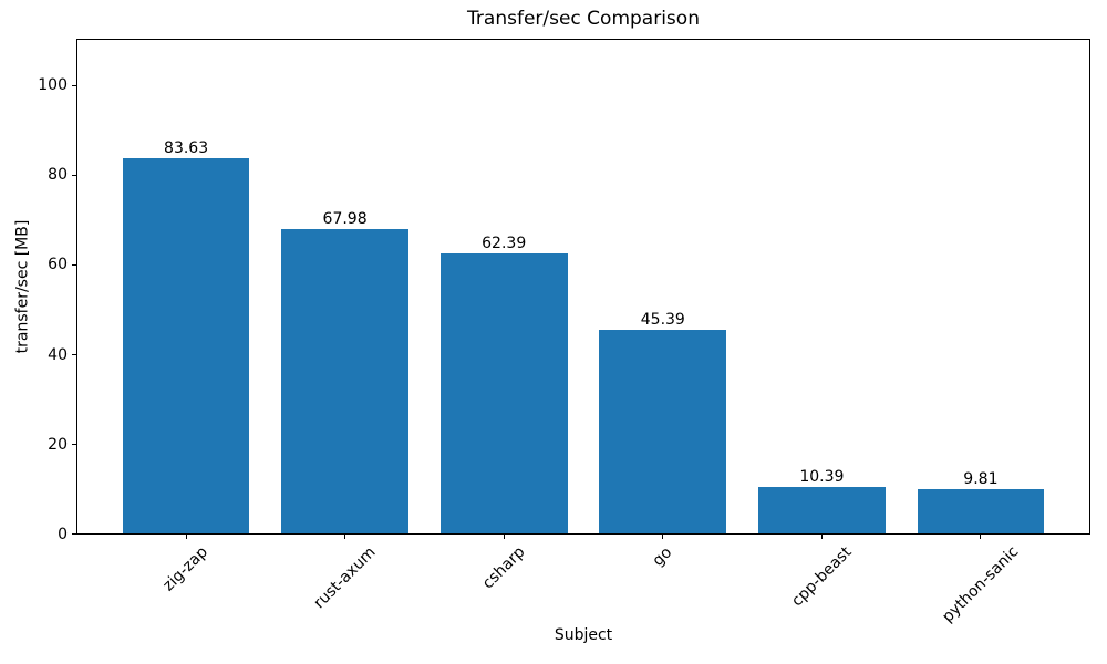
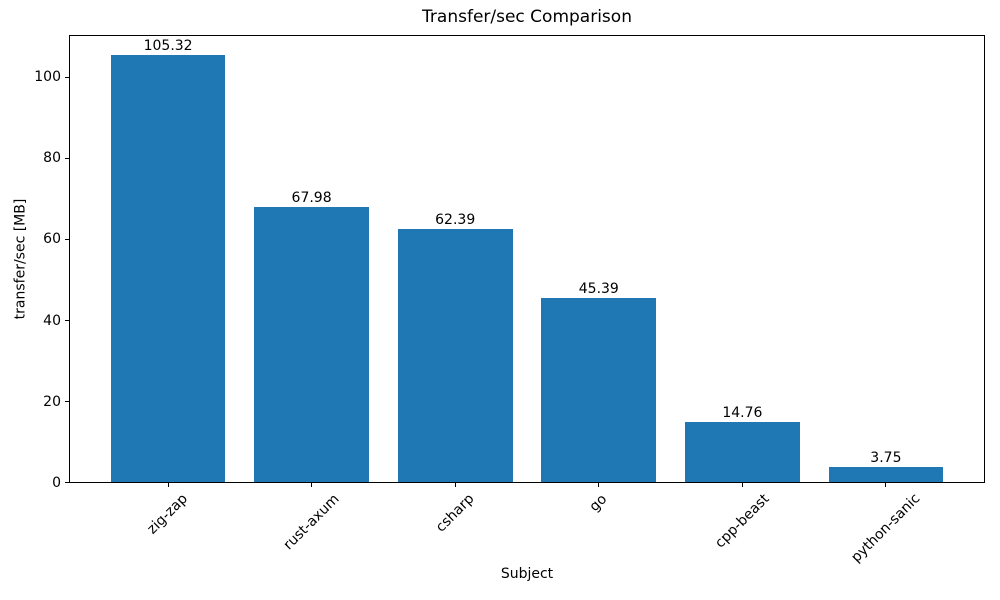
zig-zap: 83.63 -> 105.32
cpp-beast: 10.39 -> 14.76
python-sanic: 9.81 -> 3.75
